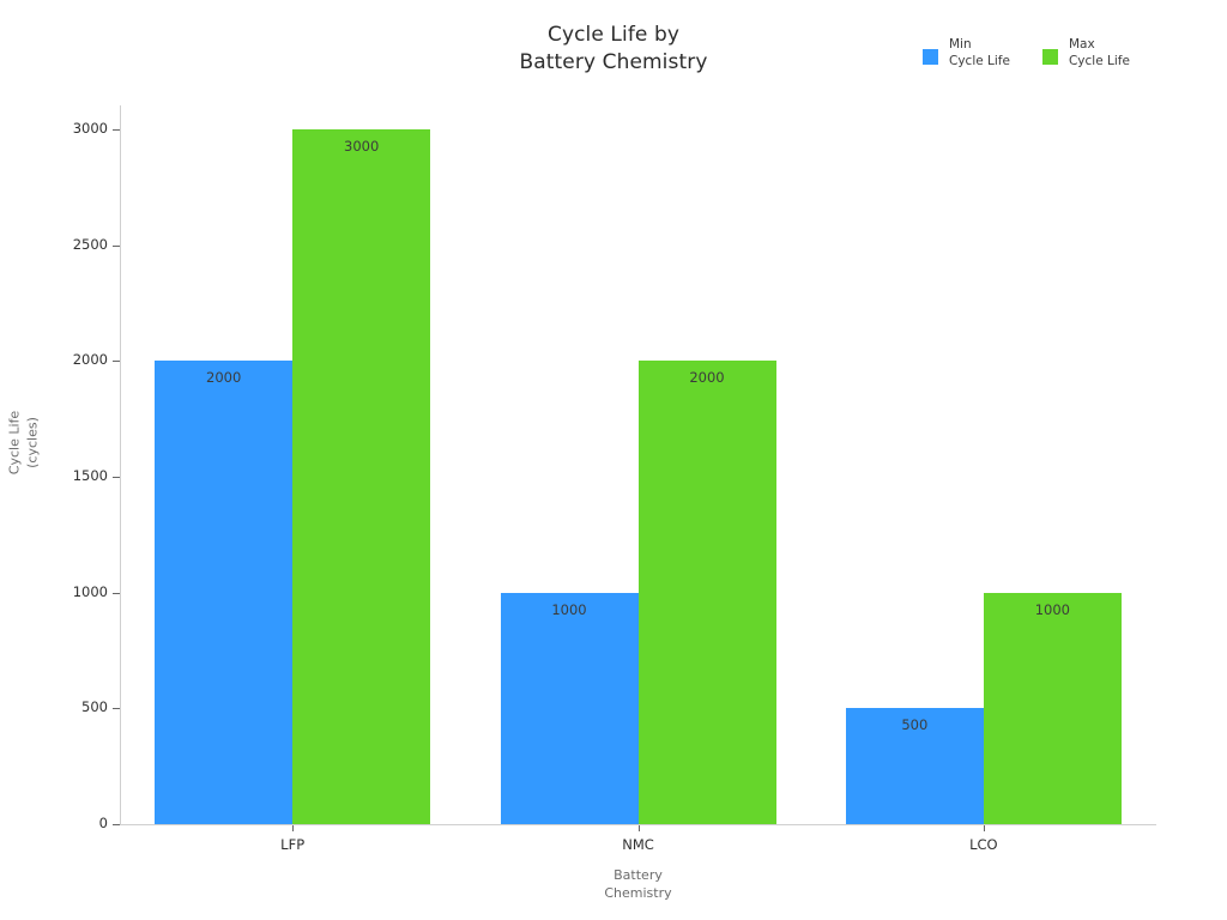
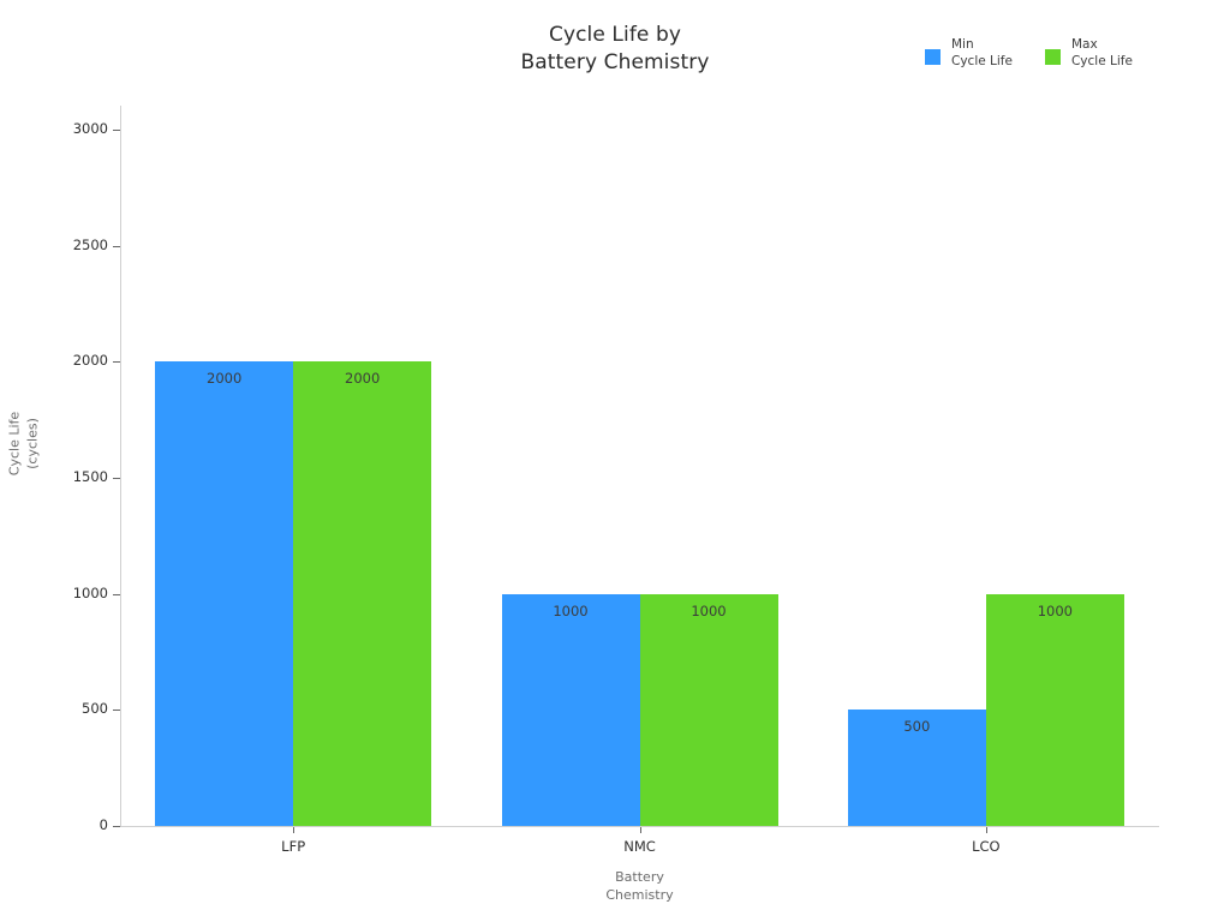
Max Cycle Life/LFP: 3000 -> 2000
Max Cycle Life/NMC: 2000 -> 1000
